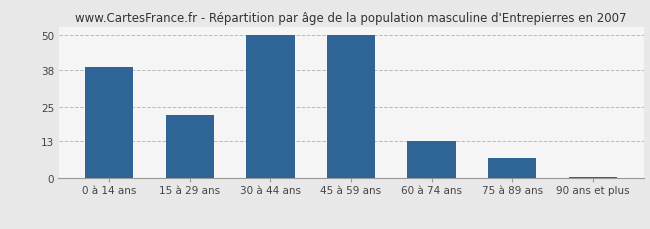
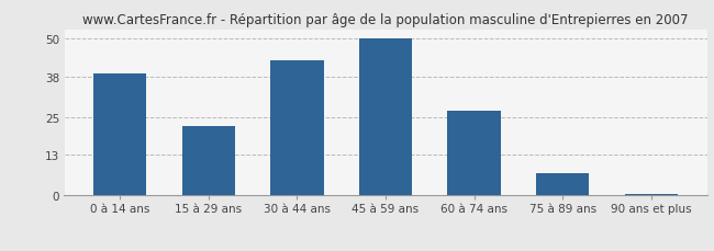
30 à 44 ans: 50.0 -> 43.0
60 à 74 ans: 13.0 -> 27.0
